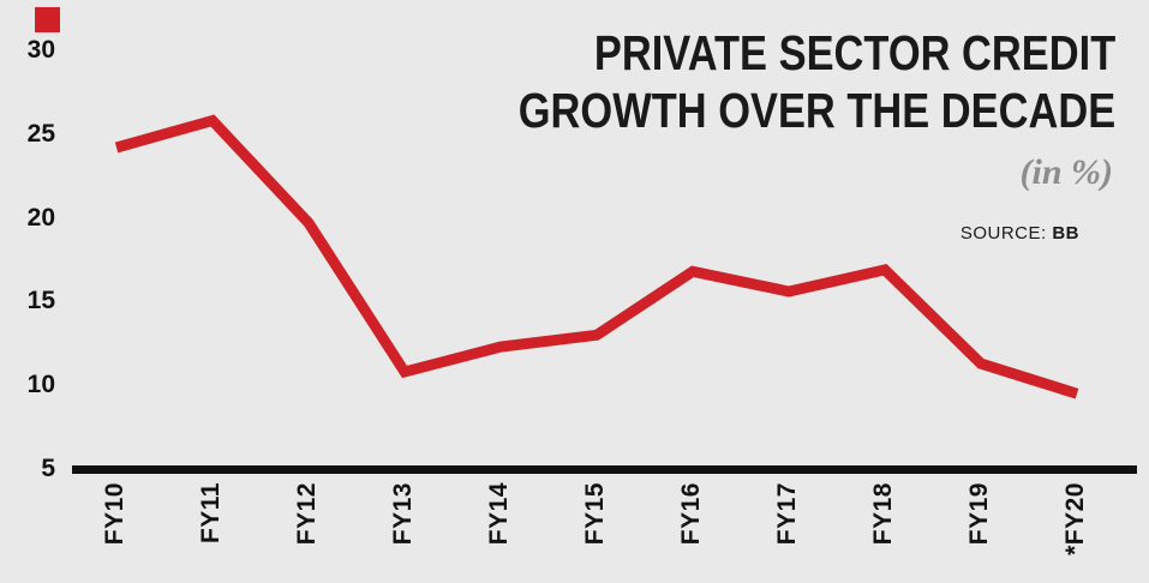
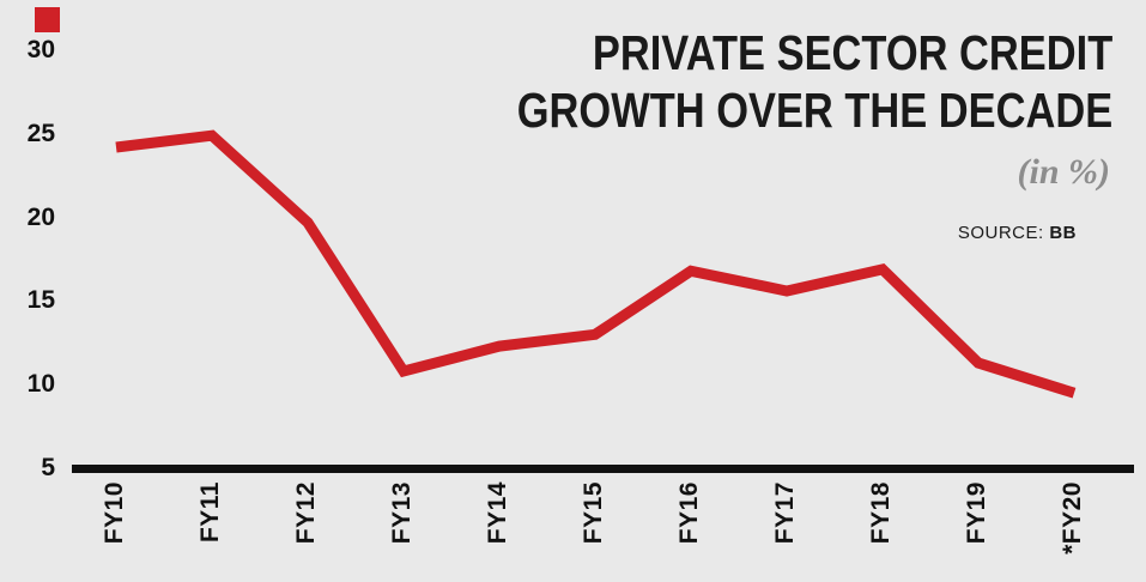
FY11: 25.8 -> 24.9
